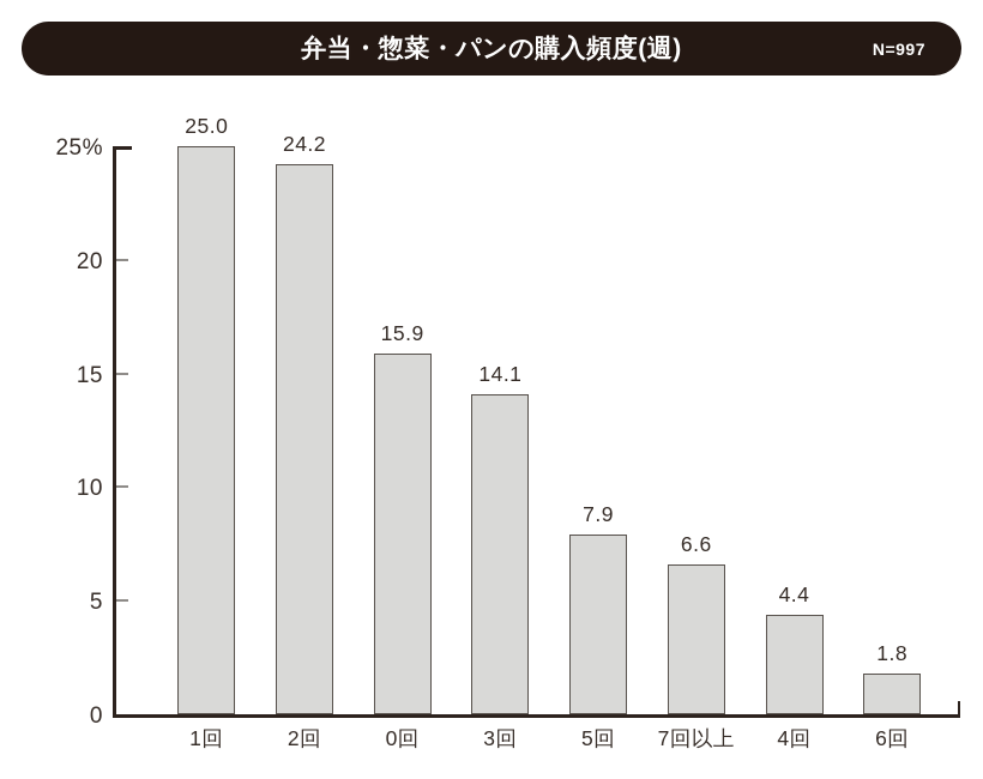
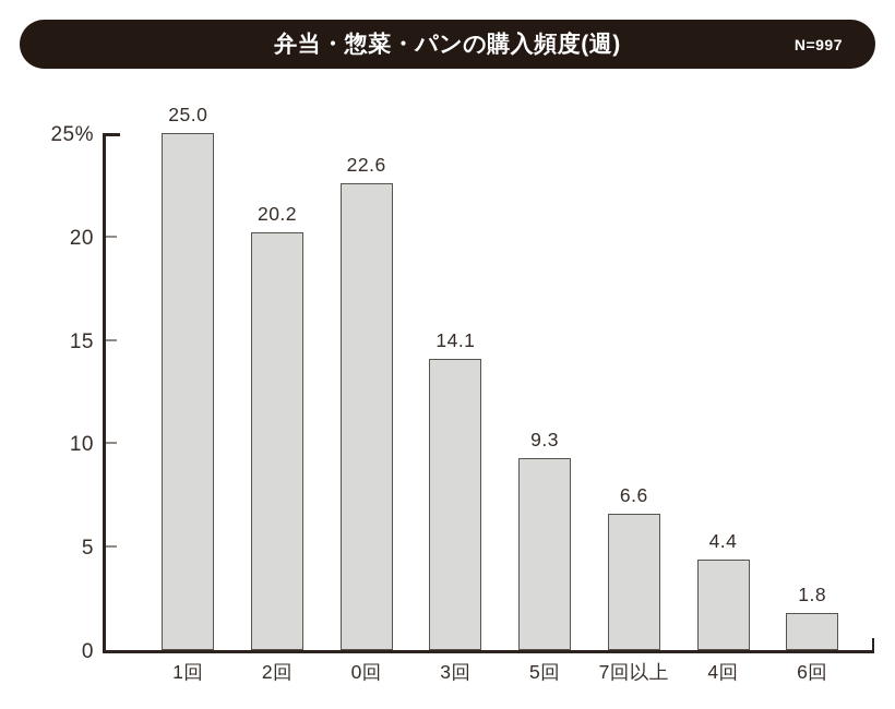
2回: 24.2 -> 20.2
0回: 15.9 -> 22.6
5回: 7.9 -> 9.3
